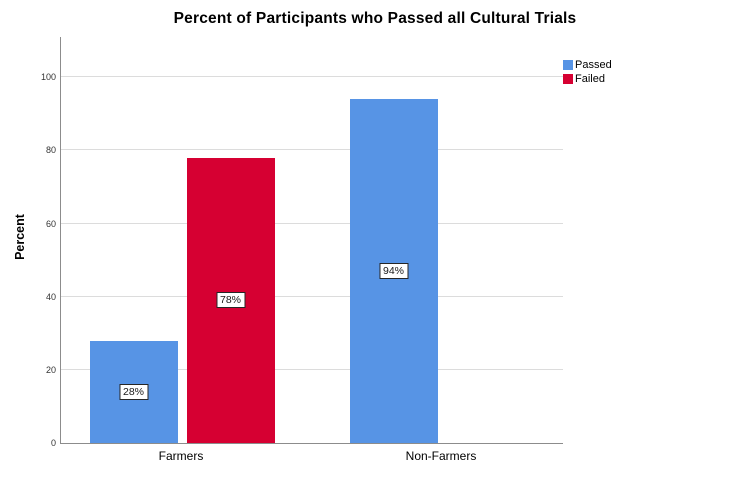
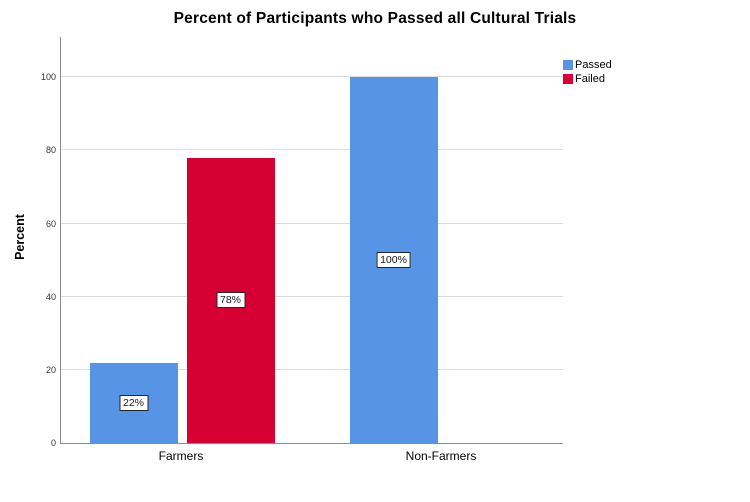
Passed/Farmers: 28% -> 22%
Passed/Non-Farmers: 94% -> 100%
